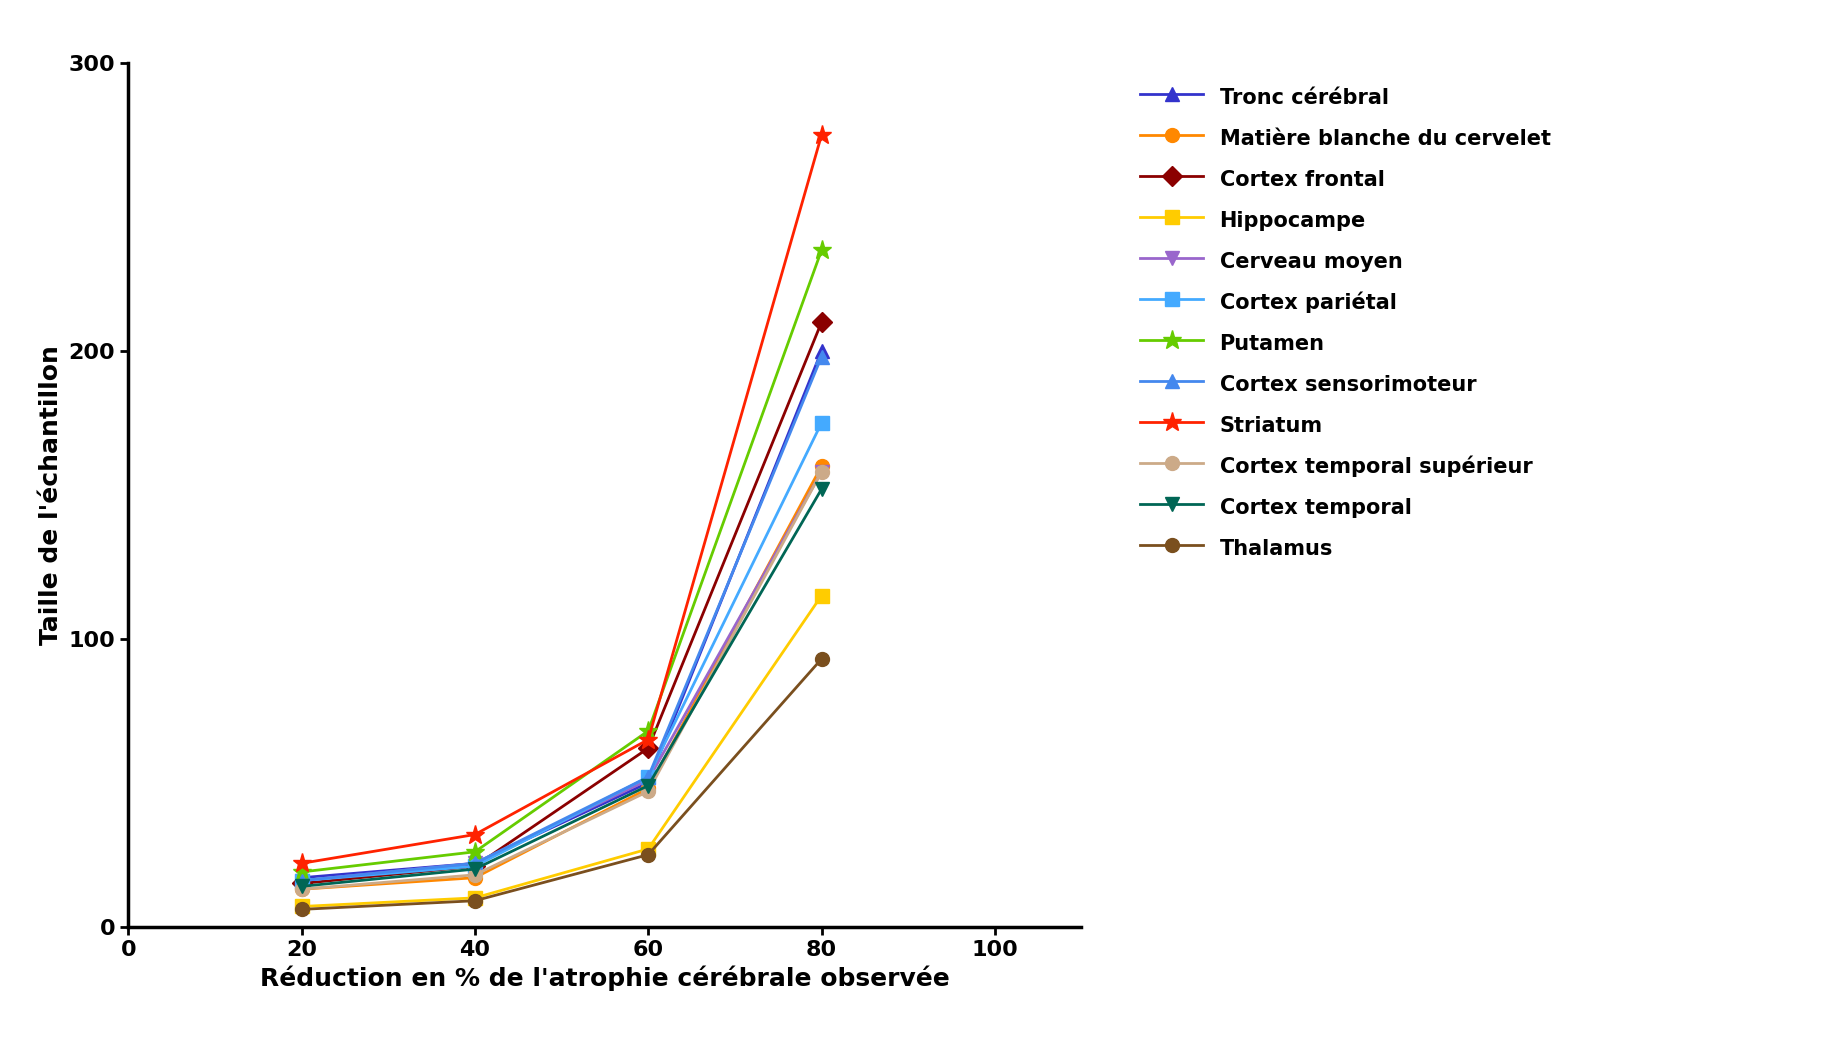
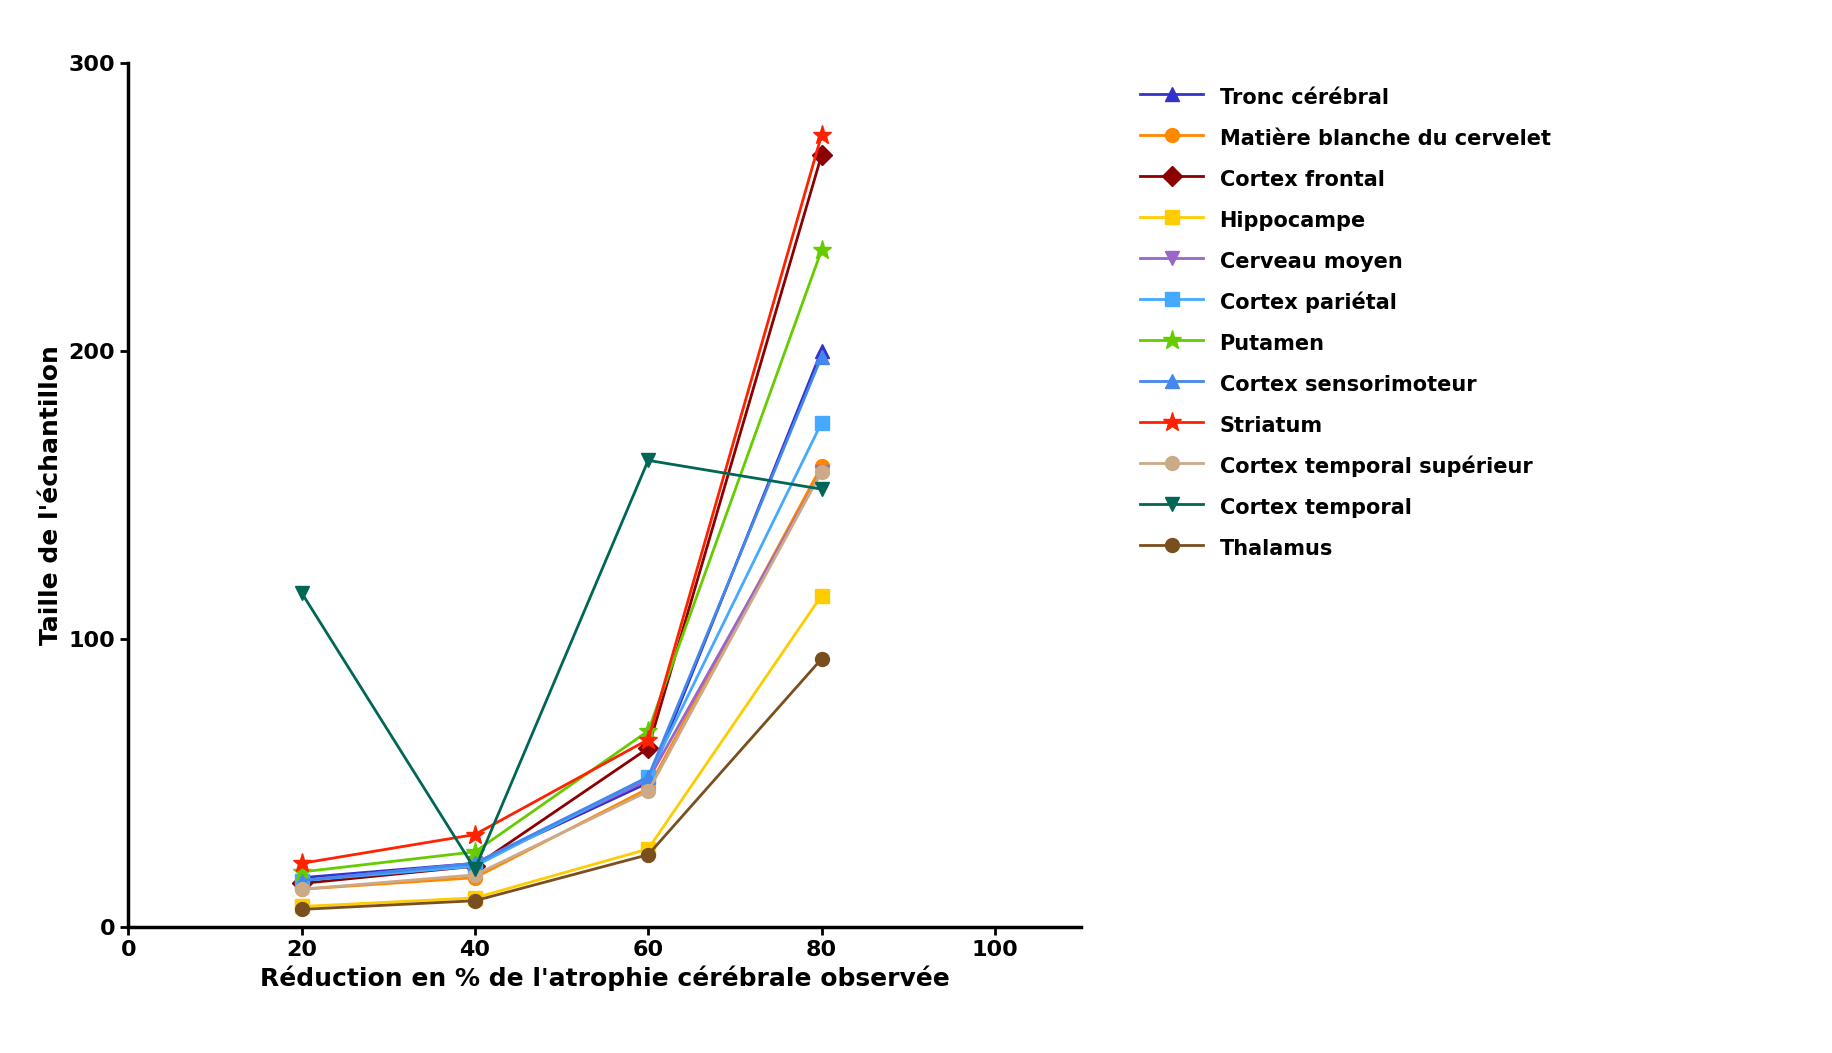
Cortex temporal/20: 14 -> 116
Cortex temporal/60: 49 -> 162
Cortex frontal/80: 210 -> 268
